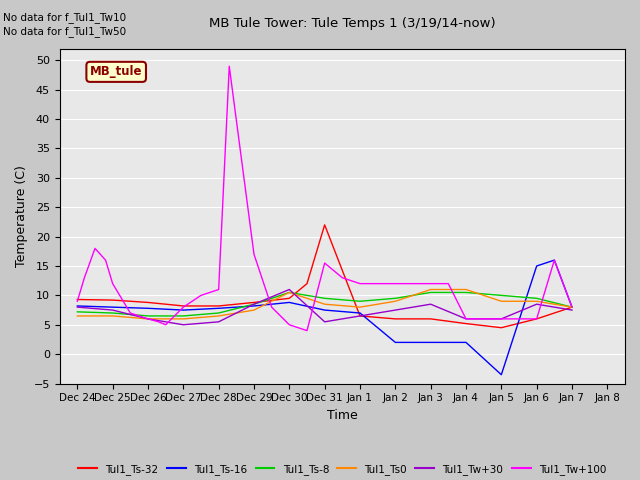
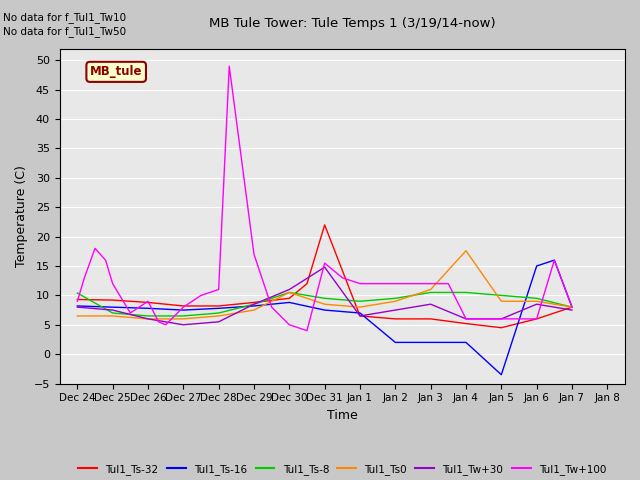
Tul1_Ts-8/Dec 24: 7.2 -> 10.4
Tul1_Tw+100/Dec 26: 6.0 -> 9.0
Tul1_Tw+30/Dec 31: 5.5 -> 14.8
Tul1_Ts0/Jan 4: 11.0 -> 17.6
